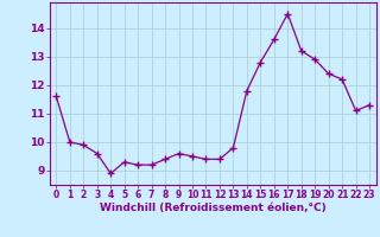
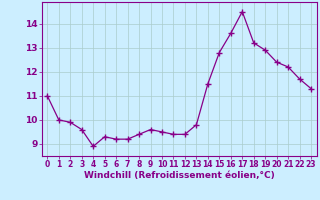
0: 11.6 -> 11.0
14: 11.8 -> 11.5
22: 11.1 -> 11.7
